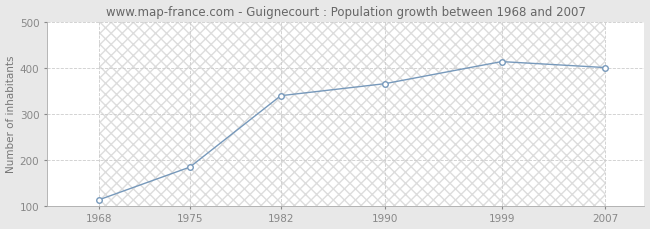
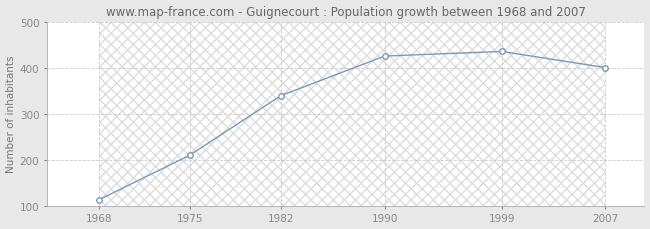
1975: 184 -> 210
1990: 365 -> 425
1999: 413 -> 435
